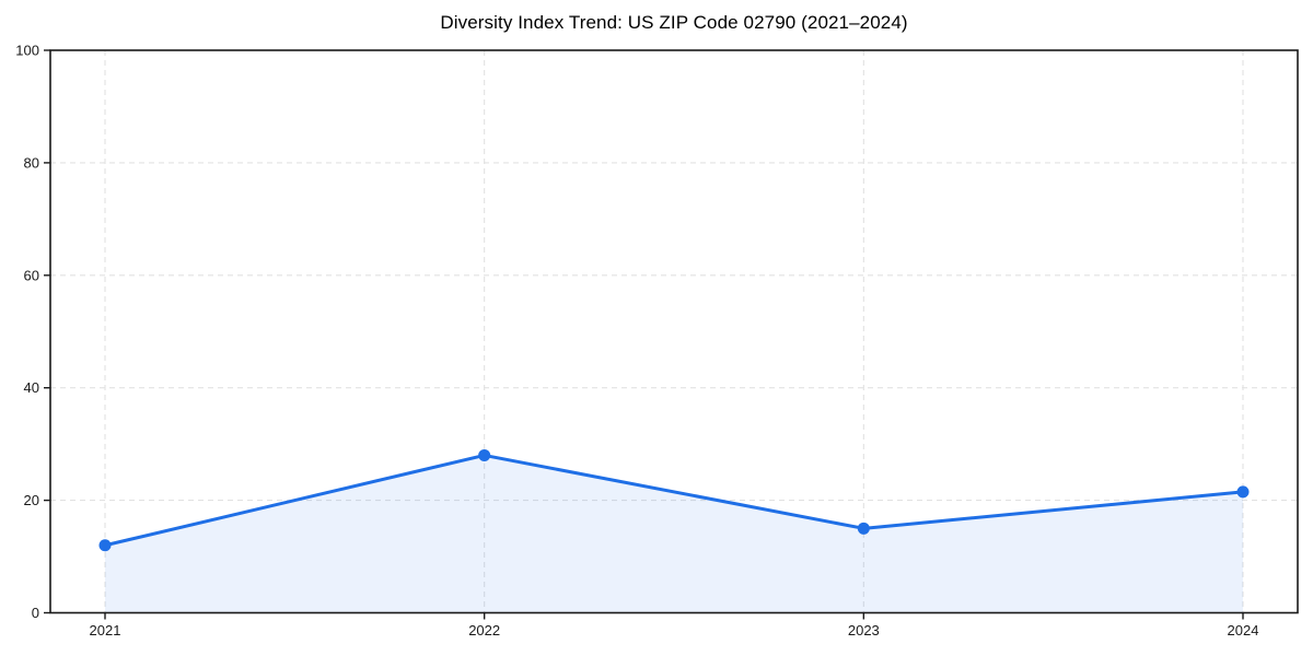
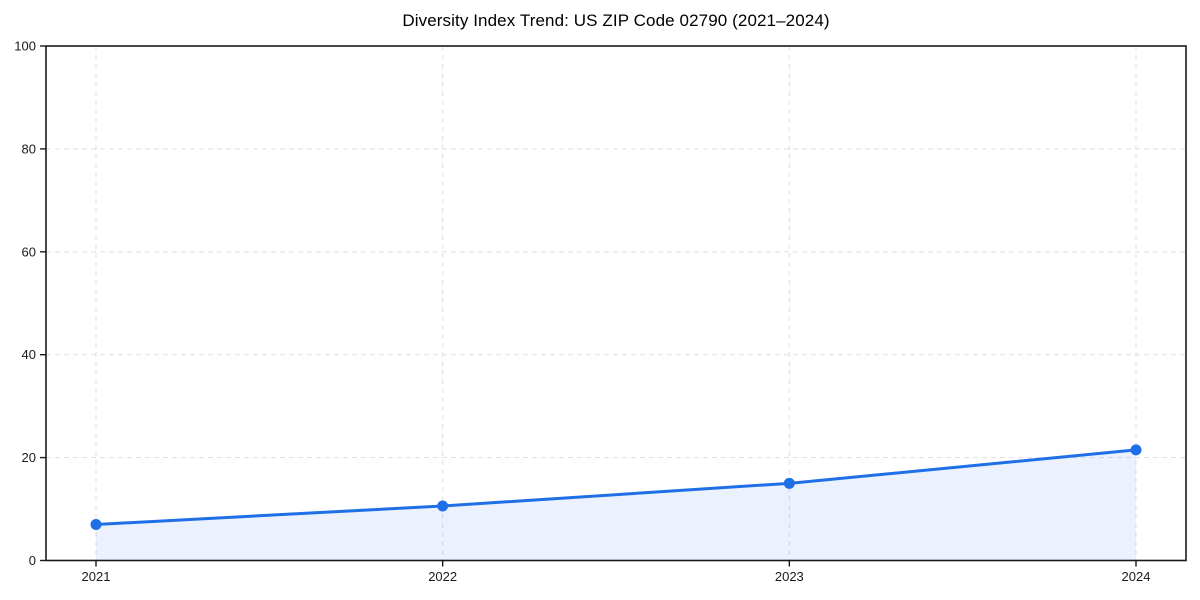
2021: 12 -> 7
2022: 28 -> 11
